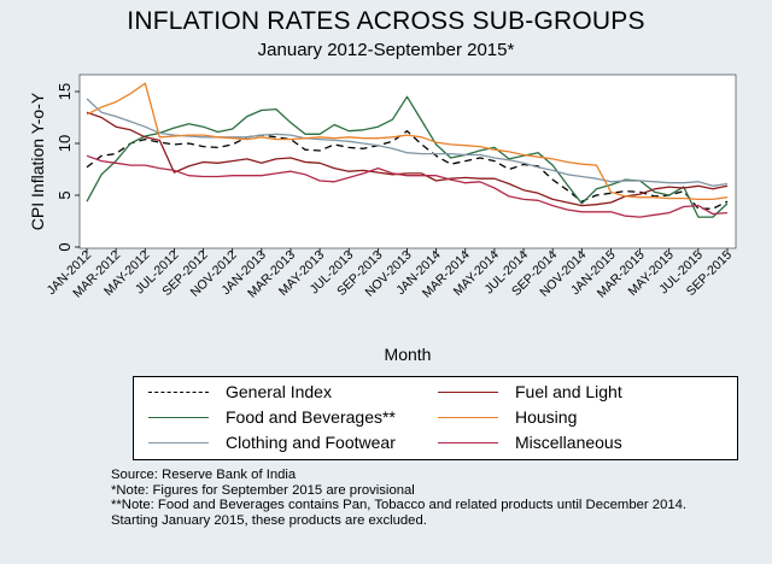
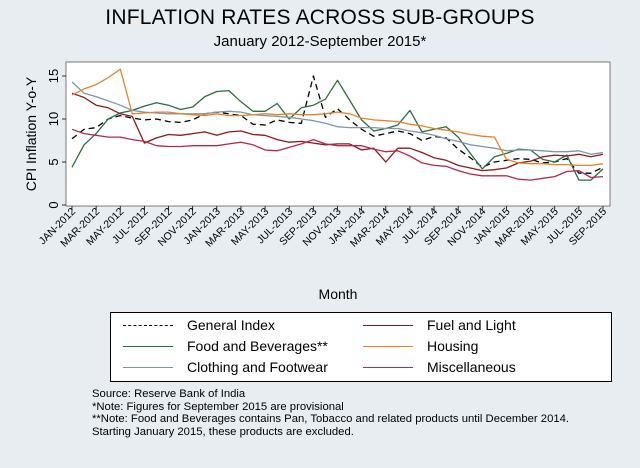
Food and Beverages**/JUL-2013: 11 -> 10
General Index/SEP-2013: 10 -> 15
Fuel and Light/MAR-2014: 7 -> 5
Food and Beverages**/MAY-2014: 10 -> 11
